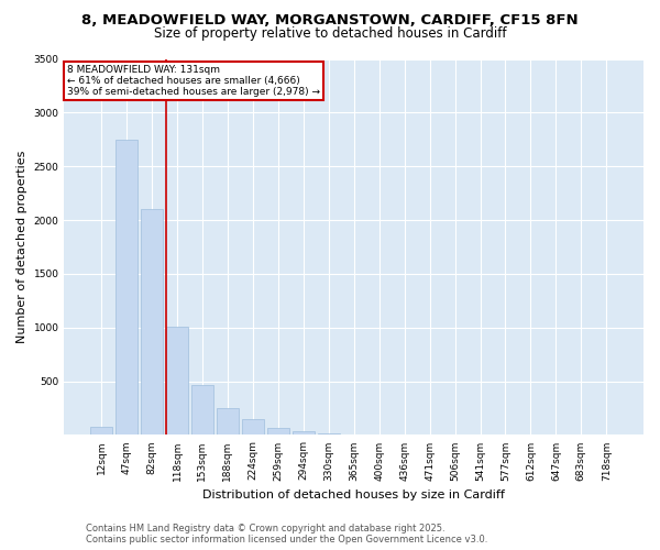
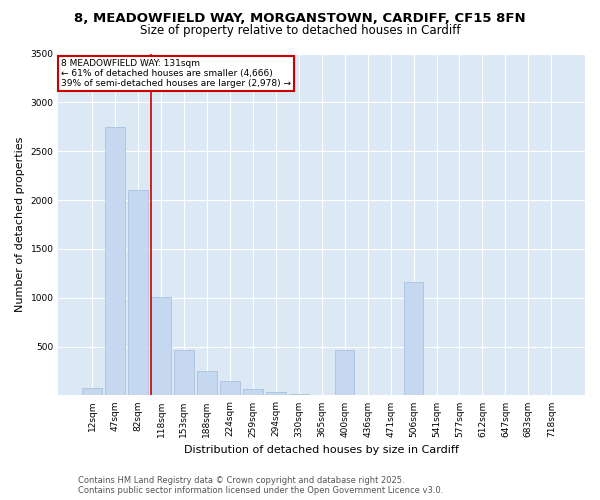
400sqm: 0 -> 460
506sqm: 0 -> 1160
